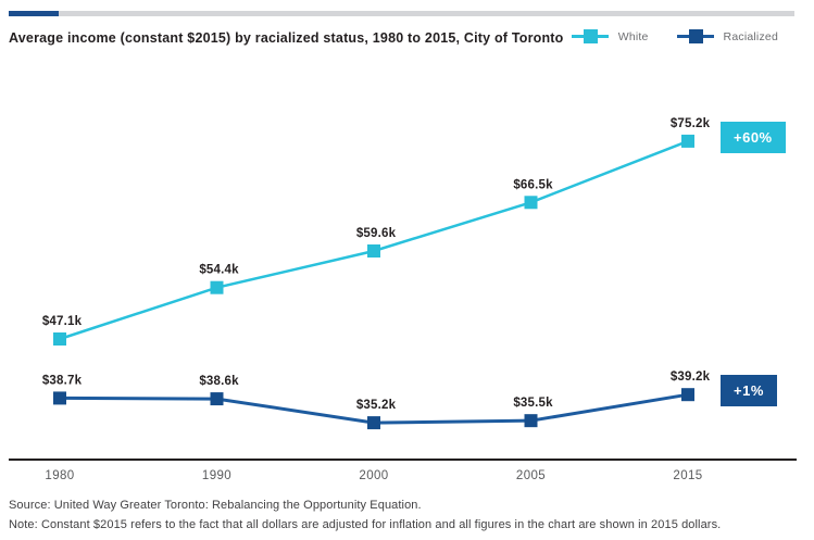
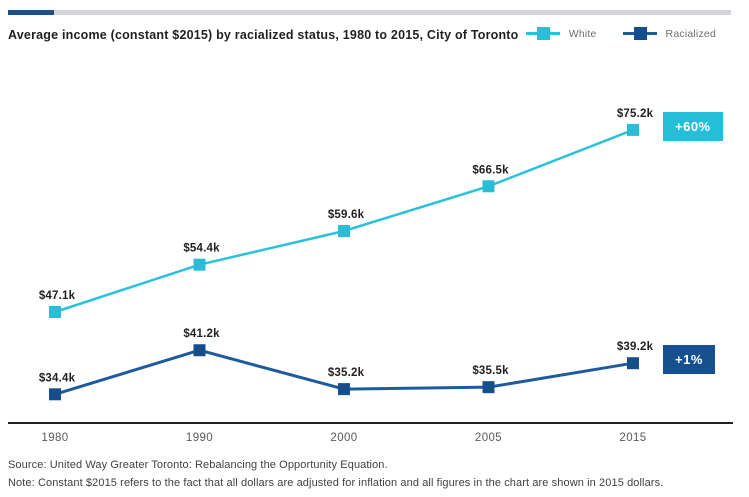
Racialized/1980: $38.7k -> $34.4k
Racialized/1990: $38.6k -> $41.2k
